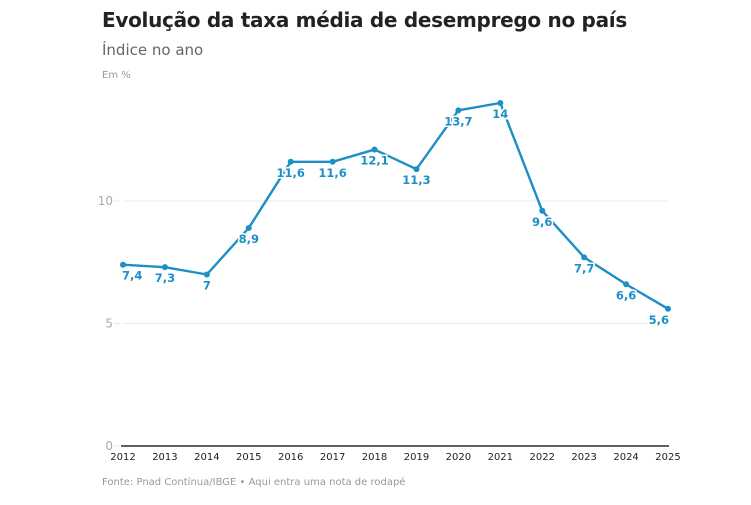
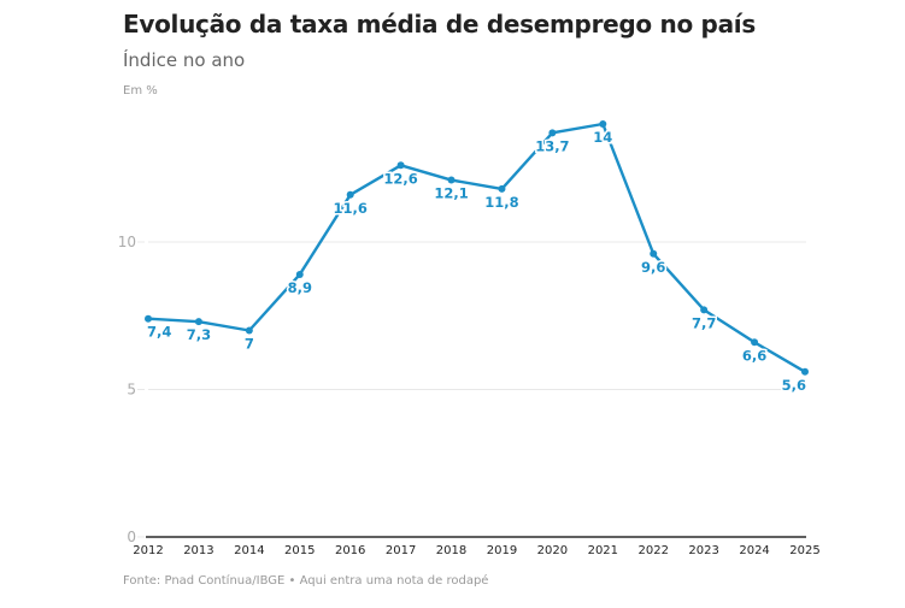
2017: 11,6 -> 12,6
2019: 11,3 -> 11,8
